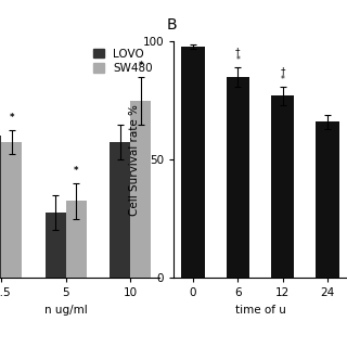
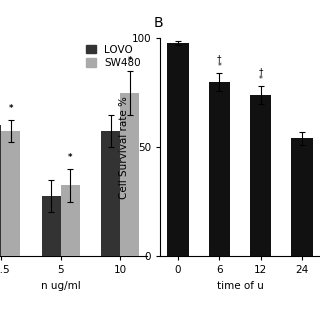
6: 85 -> 80
12: 77 -> 74
24: 66 -> 54
